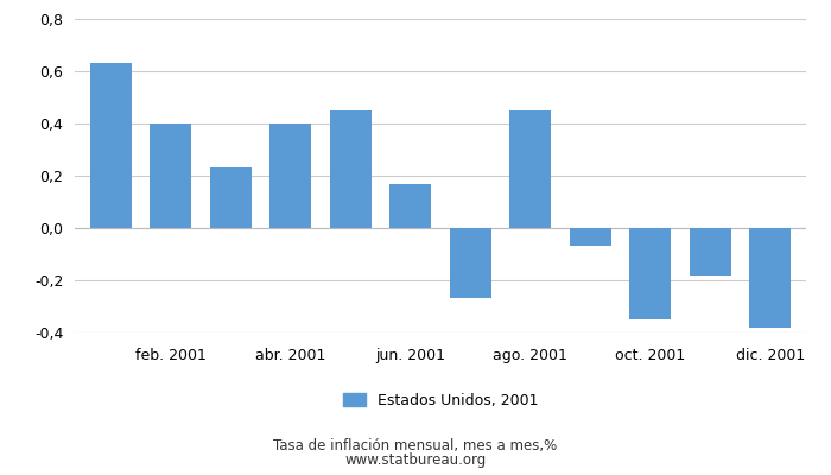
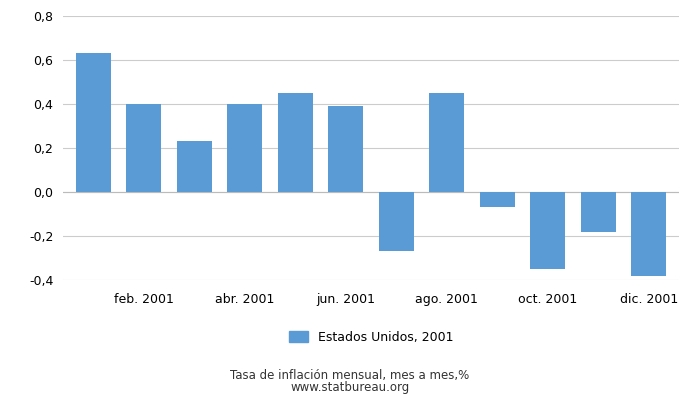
jun. 2001: 0,17 -> 0,39
